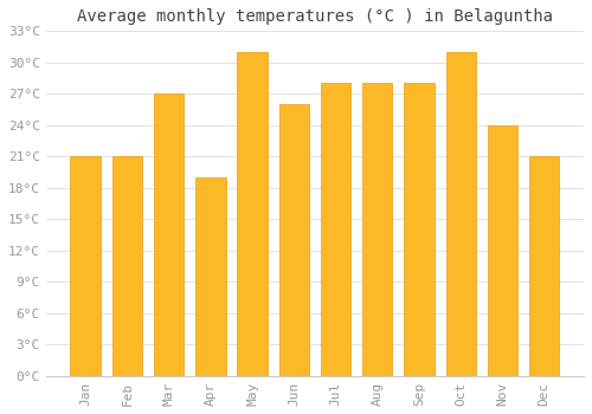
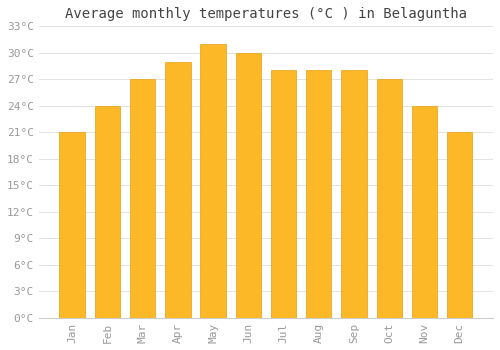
Feb: 21°C -> 24°C
Apr: 19°C -> 29°C
Jun: 26°C -> 30°C
Oct: 31°C -> 27°C
